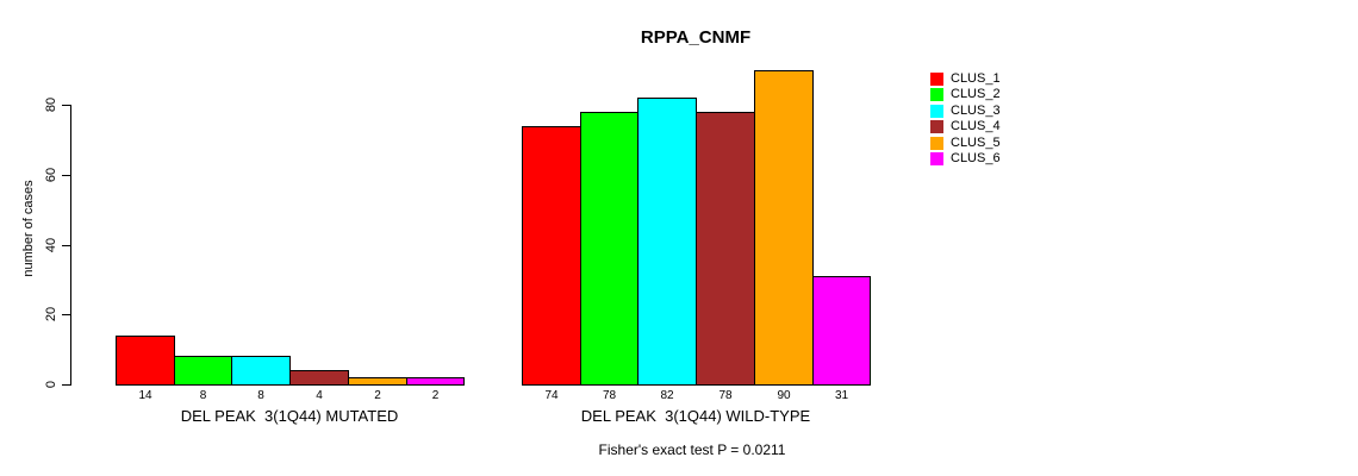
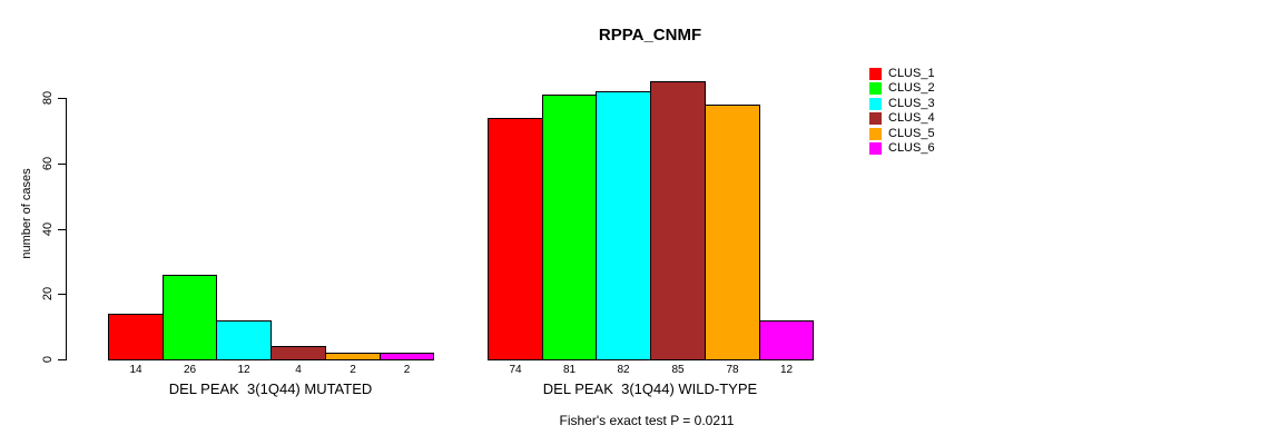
CLUS_2/DEL PEAK 3(1Q44) MUTATED: 8 -> 26
CLUS_3/DEL PEAK 3(1Q44) MUTATED: 8 -> 12
CLUS_2/DEL PEAK 3(1Q44) WILD-TYPE: 78 -> 81
CLUS_4/DEL PEAK 3(1Q44) WILD-TYPE: 78 -> 85
CLUS_5/DEL PEAK 3(1Q44) WILD-TYPE: 90 -> 78
CLUS_6/DEL PEAK 3(1Q44) WILD-TYPE: 31 -> 12
